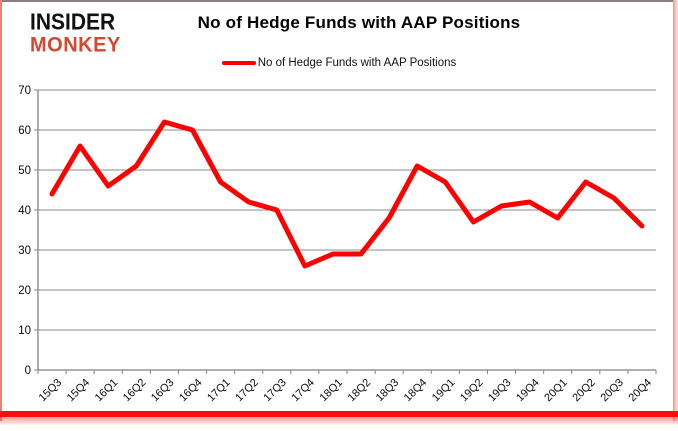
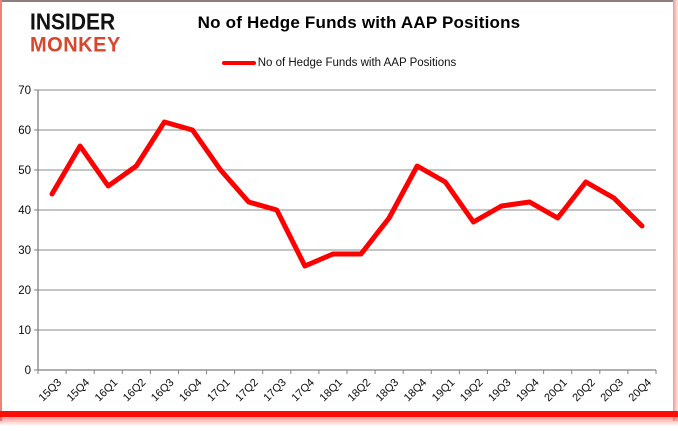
17Q1: 47 -> 50
